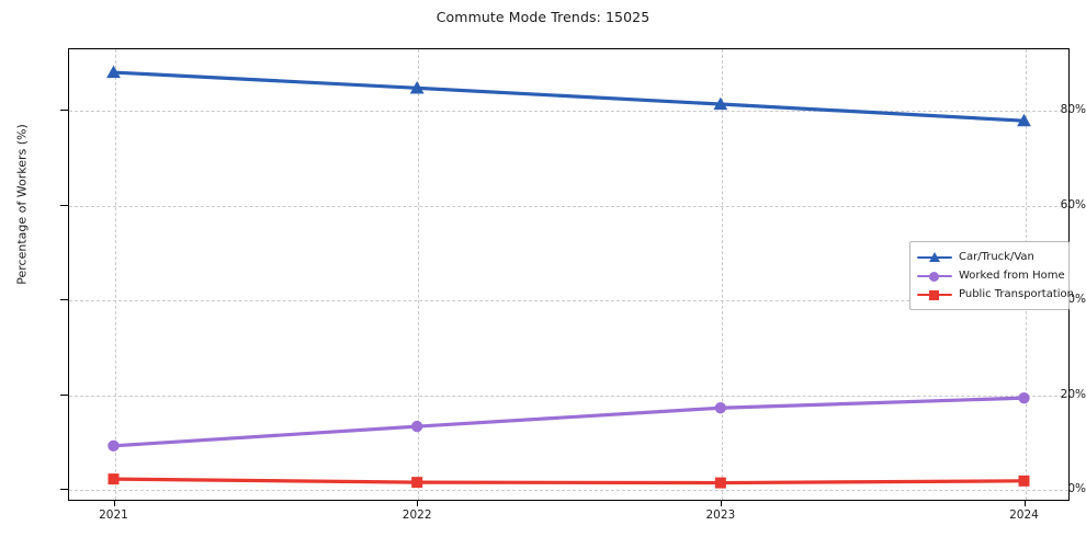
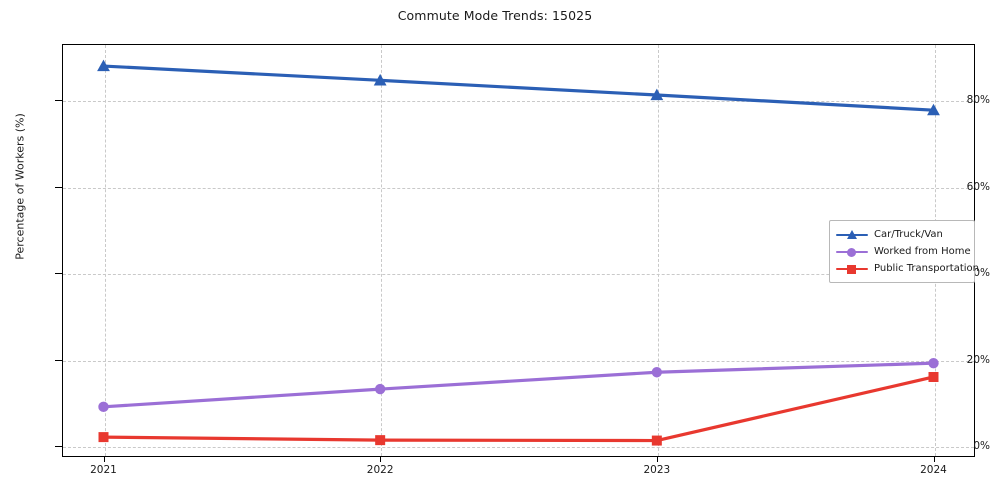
Public Transportation/2024: 2% -> 16%
